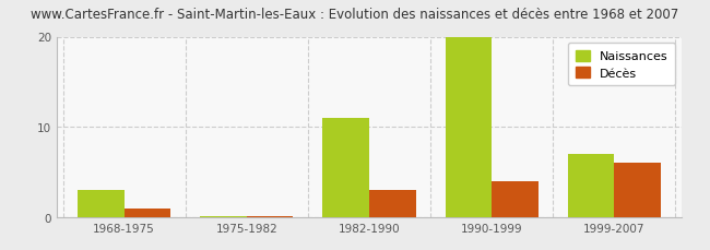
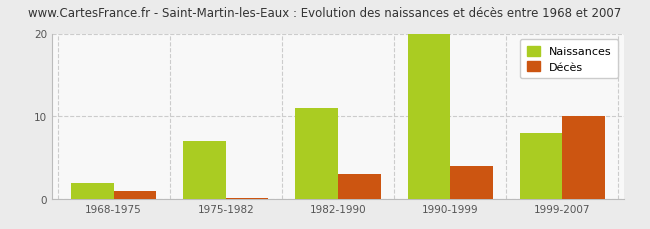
Naissances/1968-1975: 3.0 -> 2.0
Naissances/1975-1982: 0.1 -> 7.0
Naissances/1999-2007: 7.0 -> 8.0
Décès/1999-2007: 6.0 -> 10.0
